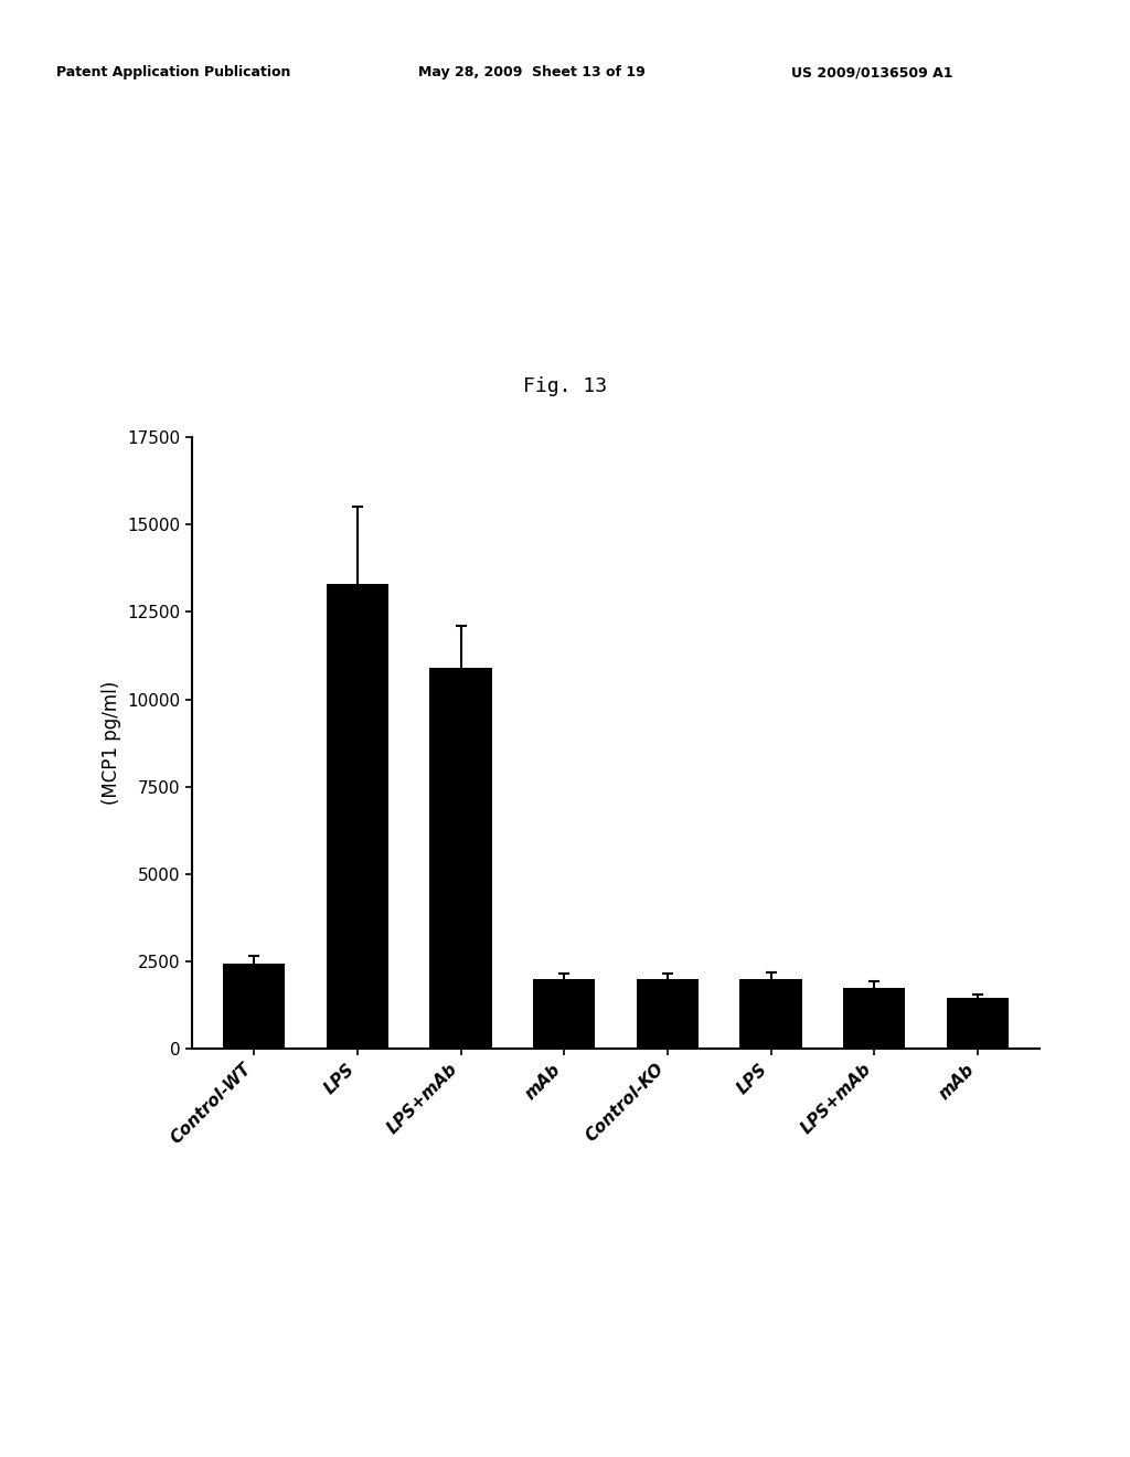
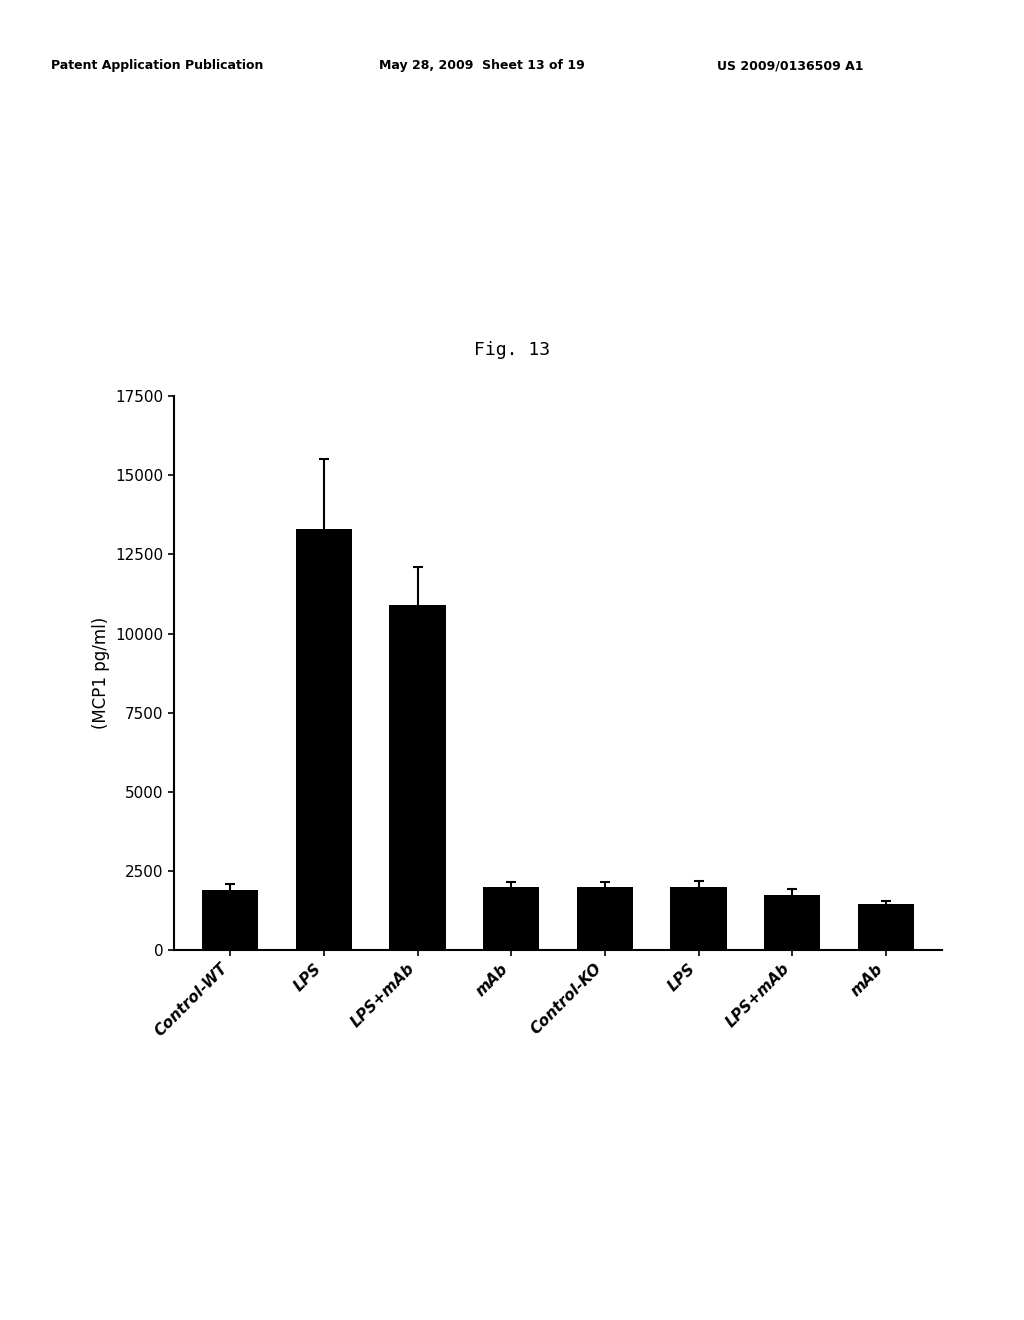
Control-WT: 2450 -> 1900
